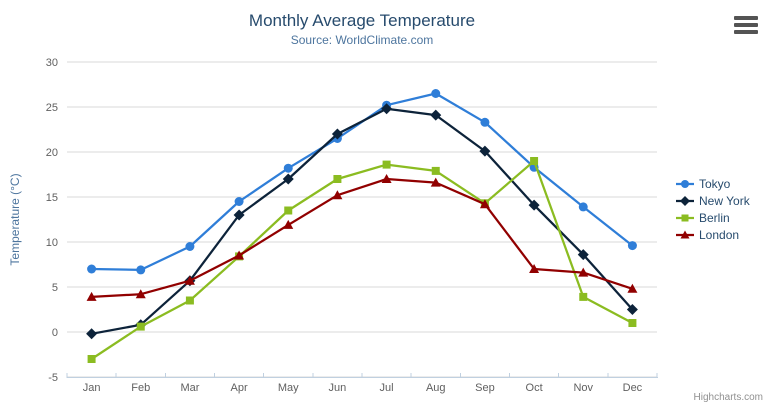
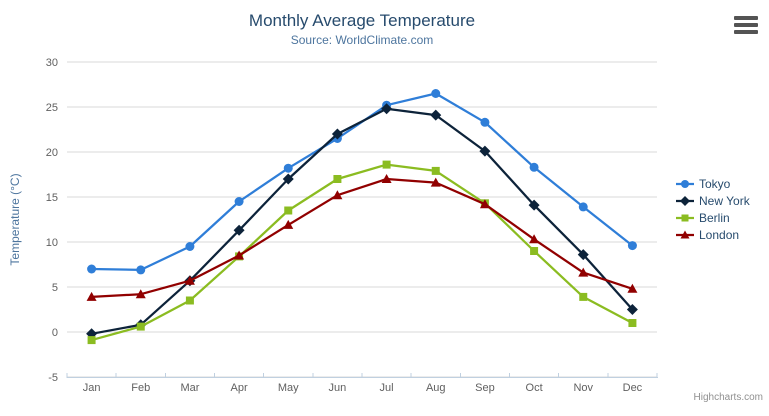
Berlin/Jan: -3 -> -1
New York/Apr: 13 -> 11
Berlin/Oct: 19 -> 9
London/Oct: 7 -> 10
